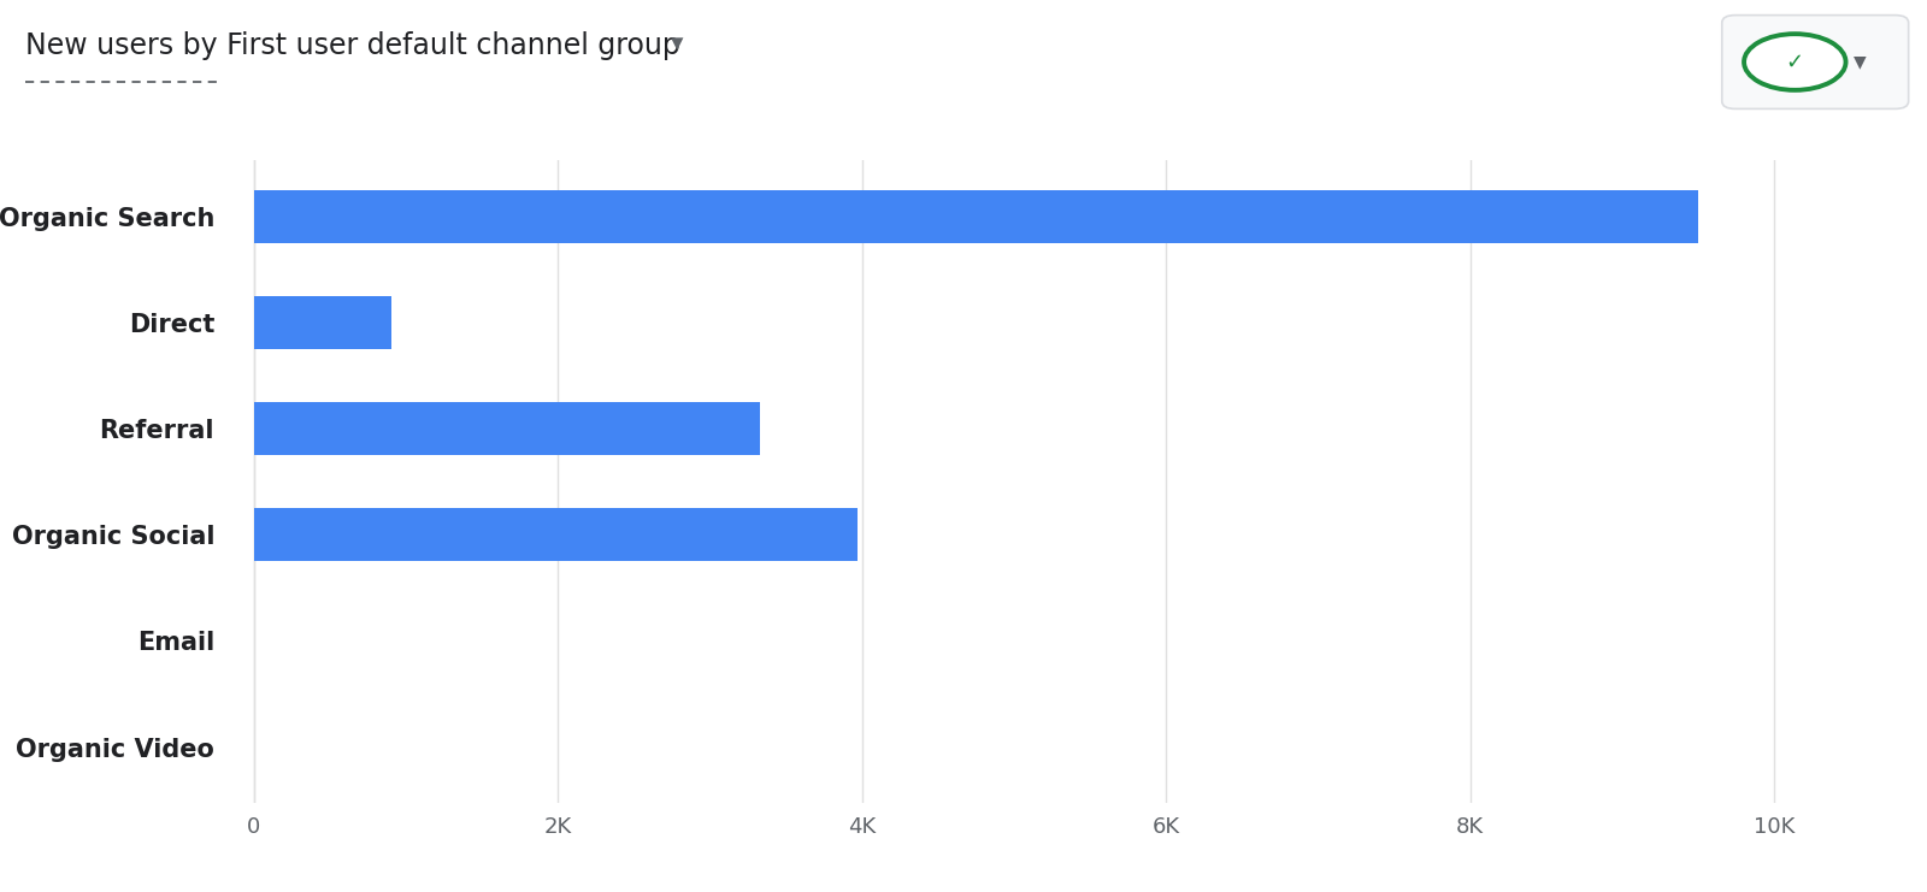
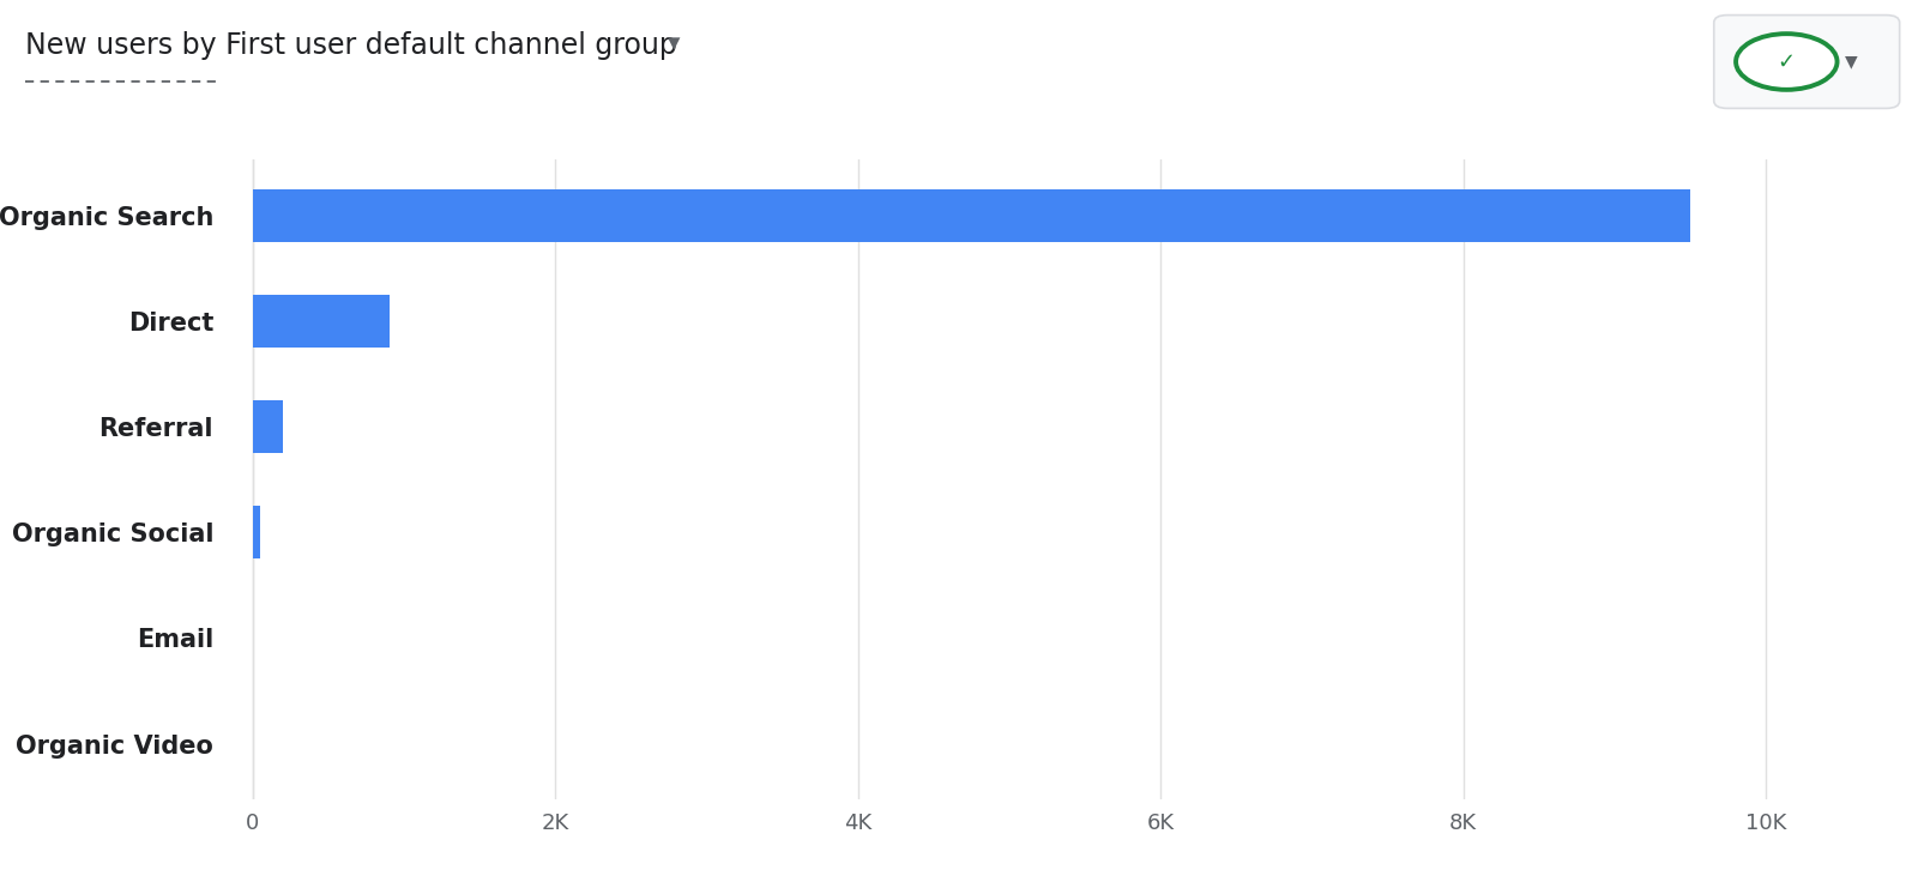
Referral: 3.33K -> 0.20K
Organic Social: 3.97K -> 0.05K
